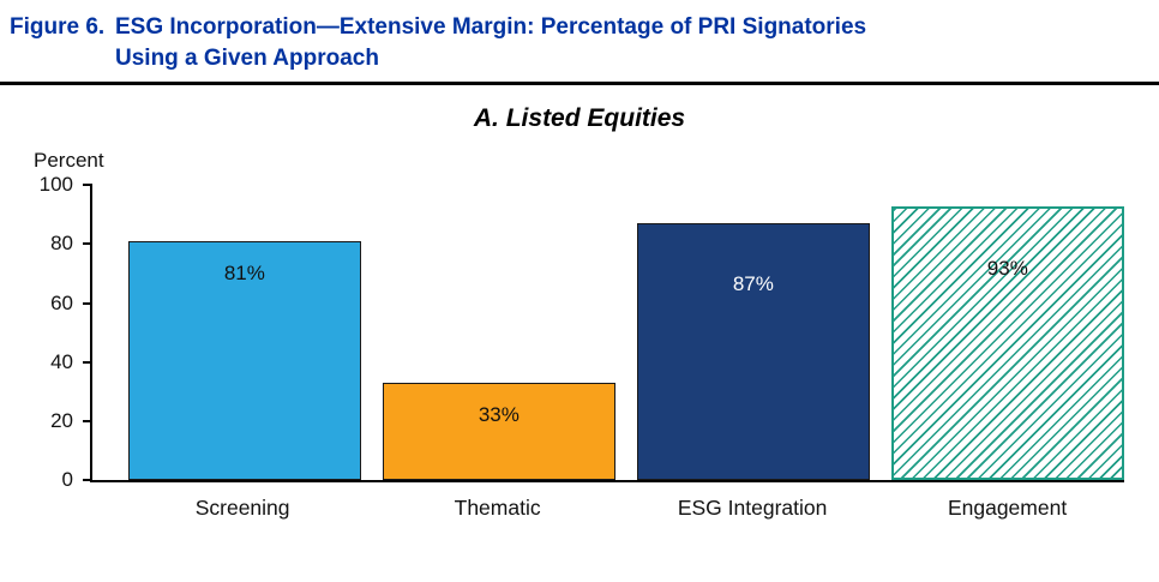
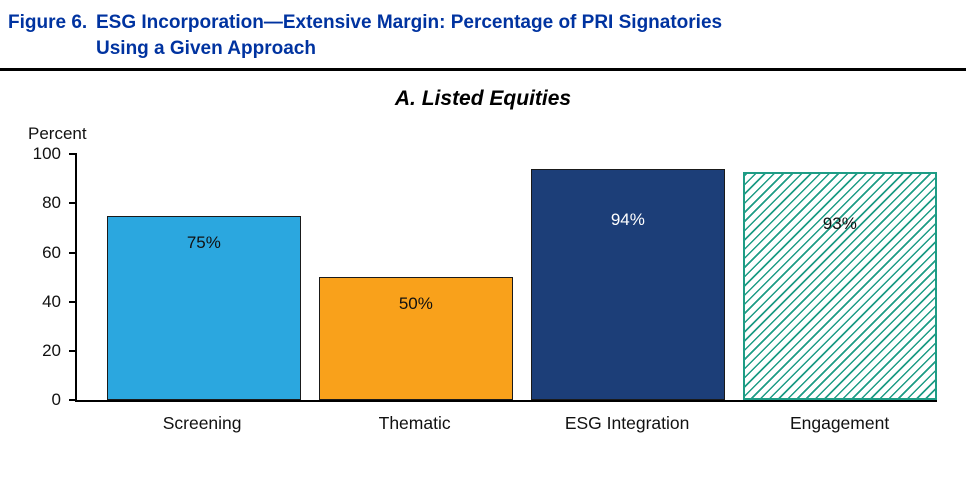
Screening: 81% -> 75%
Thematic: 33% -> 50%
ESG Integration: 87% -> 94%
